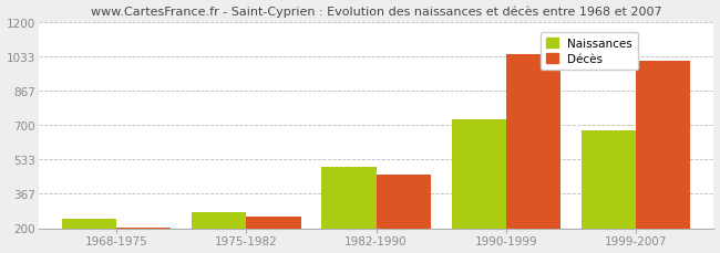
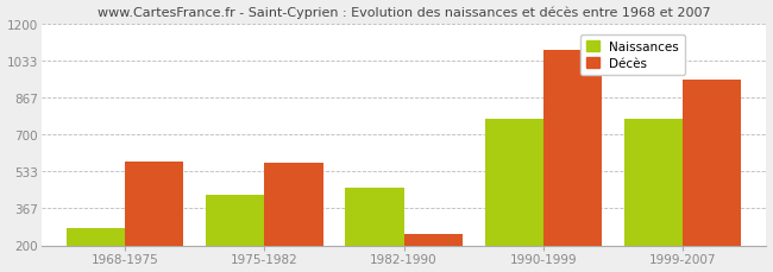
Naissances/1968-1975: 240 -> 280
Décès/1968-1975: 200 -> 580
Naissances/1975-1982: 280 -> 430
Décès/1975-1982: 260 -> 570
Naissances/1982-1990: 500 -> 460
Décès/1982-1990: 460 -> 250
Naissances/1990-1999: 730 -> 770
Décès/1990-1999: 1040 -> 1080
Naissances/1999-2007: 670 -> 770
Décès/1999-2007: 1010 -> 950
